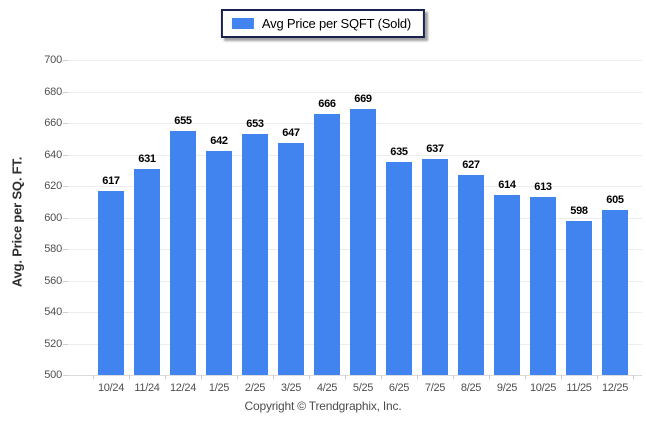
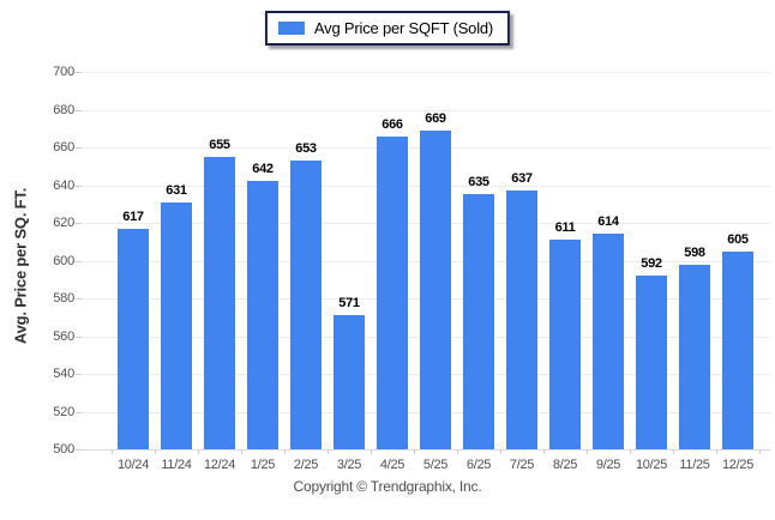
3/25: 647 -> 571
8/25: 627 -> 611
10/25: 613 -> 592
